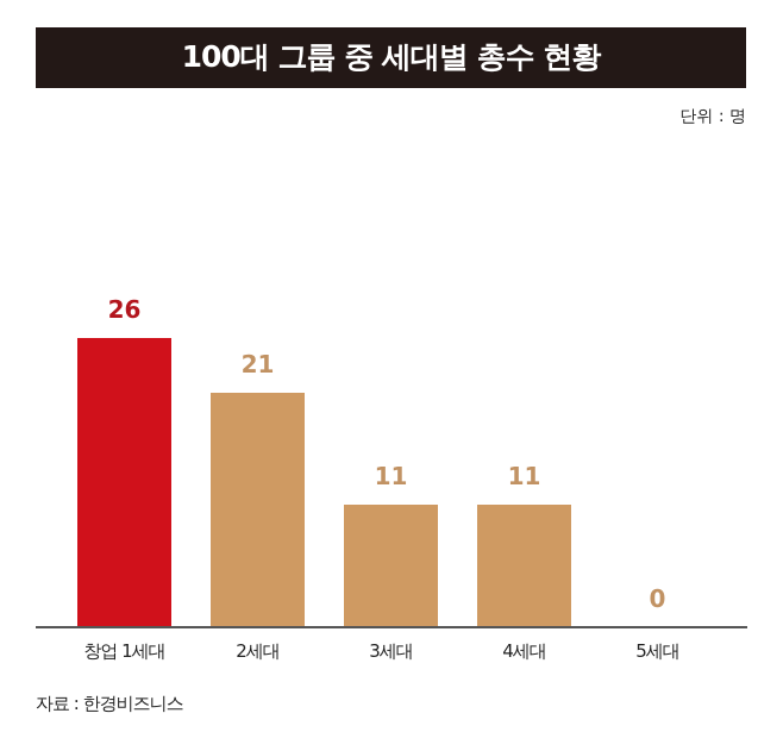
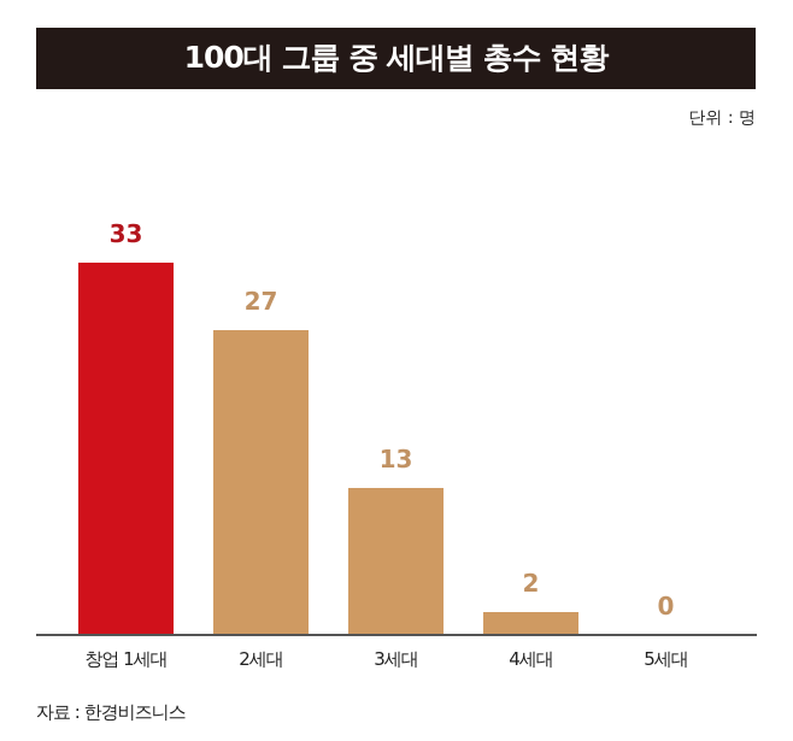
창업 1세대: 26 -> 33
2세대: 21 -> 27
3세대: 11 -> 13
4세대: 11 -> 2
